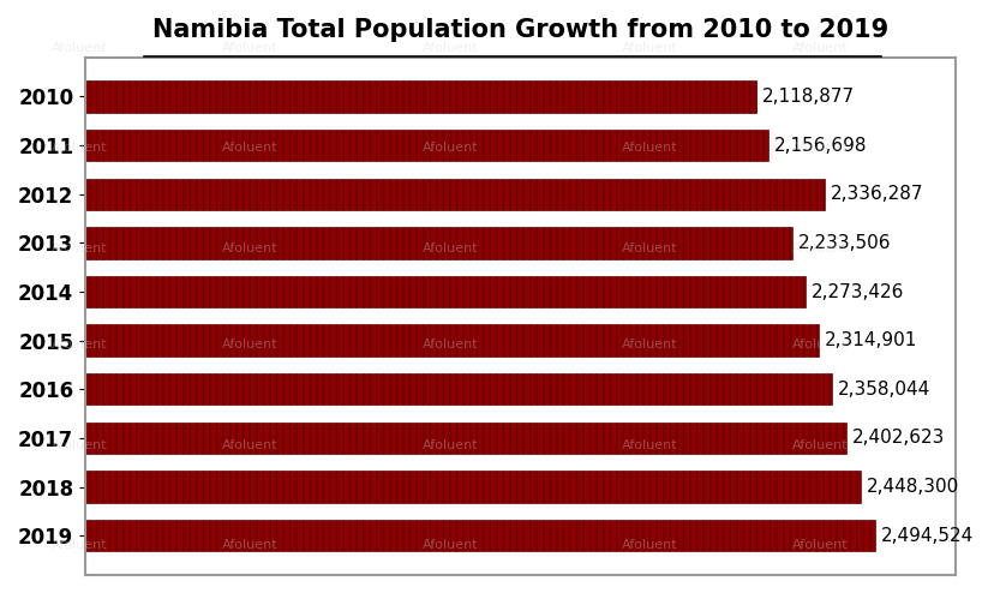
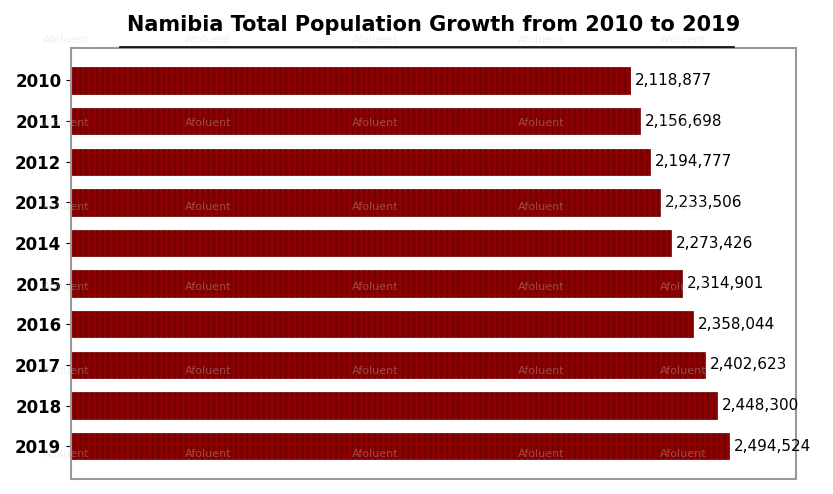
2012: 2,336,287 -> 2,194,777
